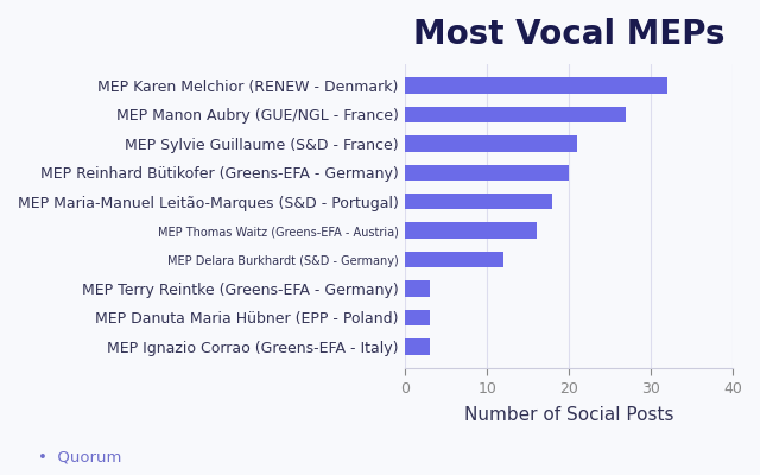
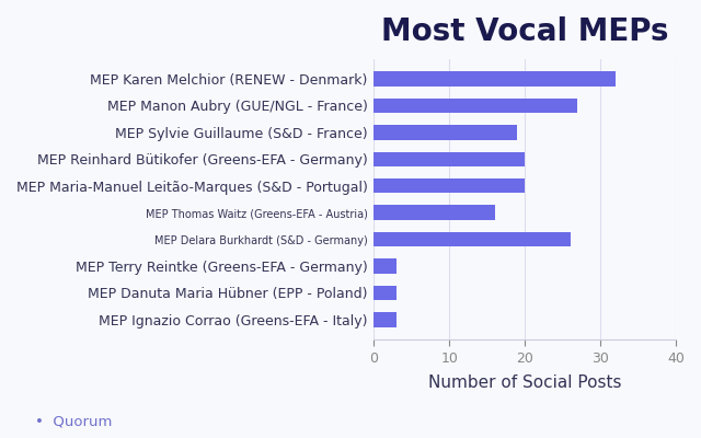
MEP Sylvie Guillaume (S&D - France): 21 -> 19
MEP Maria-Manuel Leitão-Marques (S&D - Portugal): 18 -> 20
MEP Delara Burkhardt (S&D - Germany): 12 -> 26
